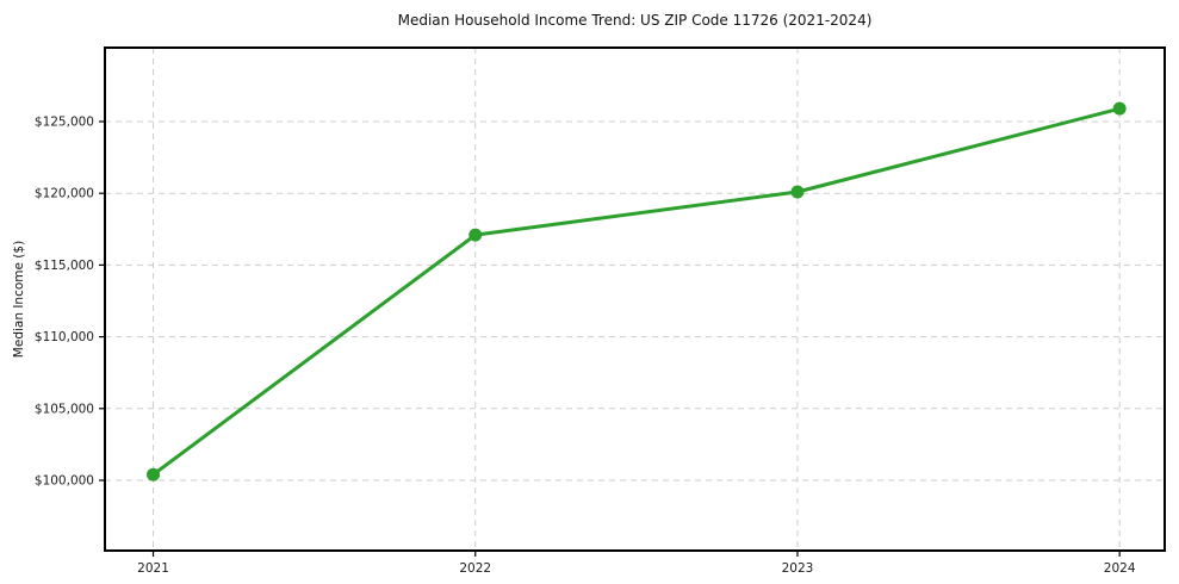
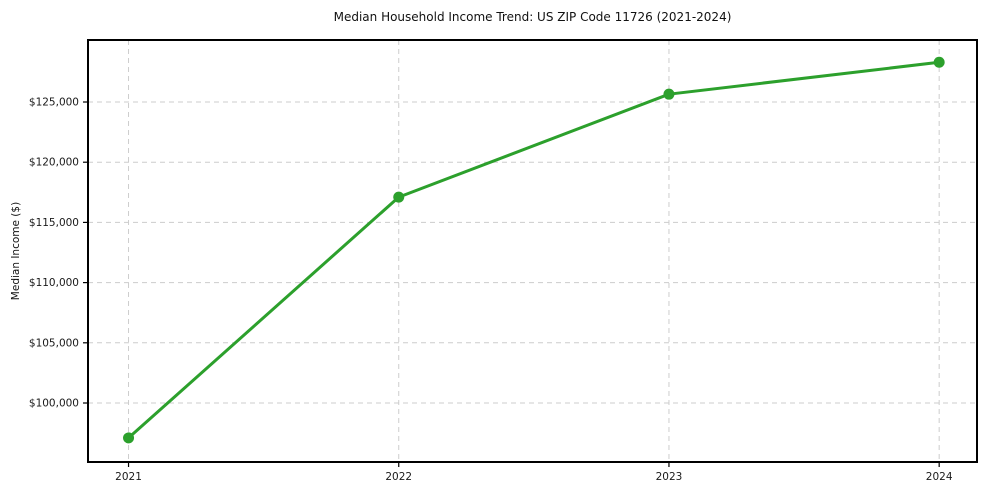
2021: $100400 -> $97100
2023: $120100 -> $125600
2024: $125900 -> $128300
